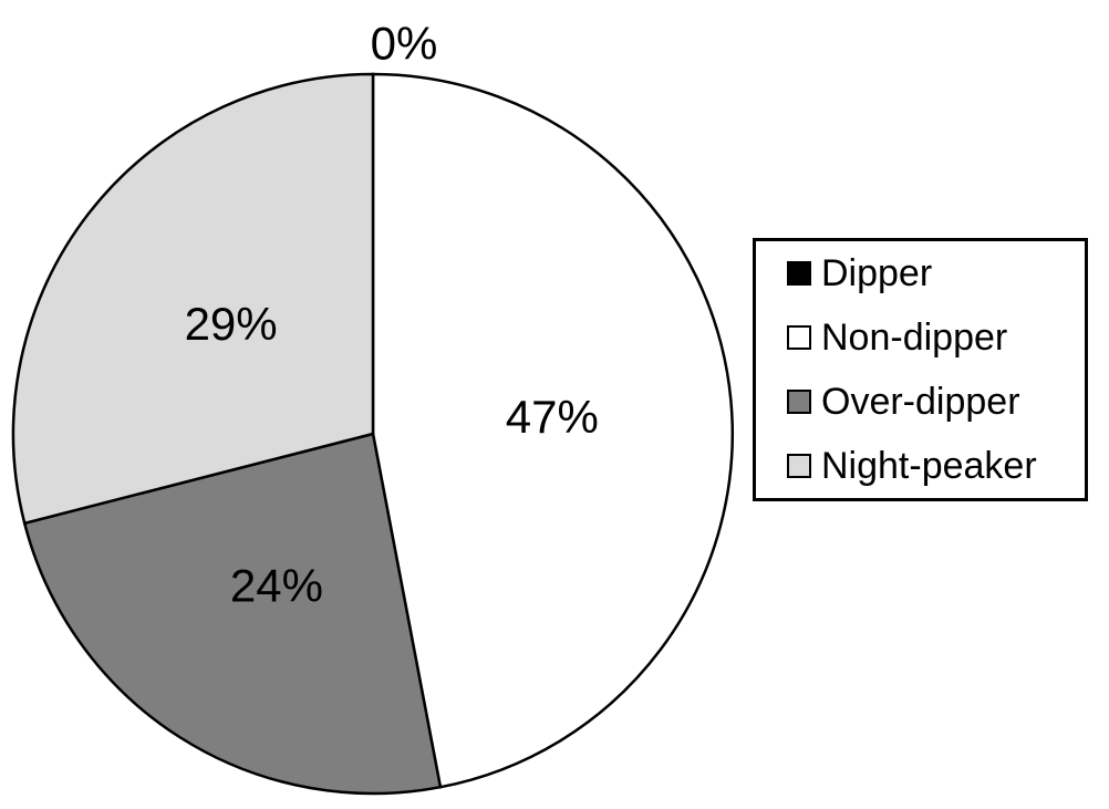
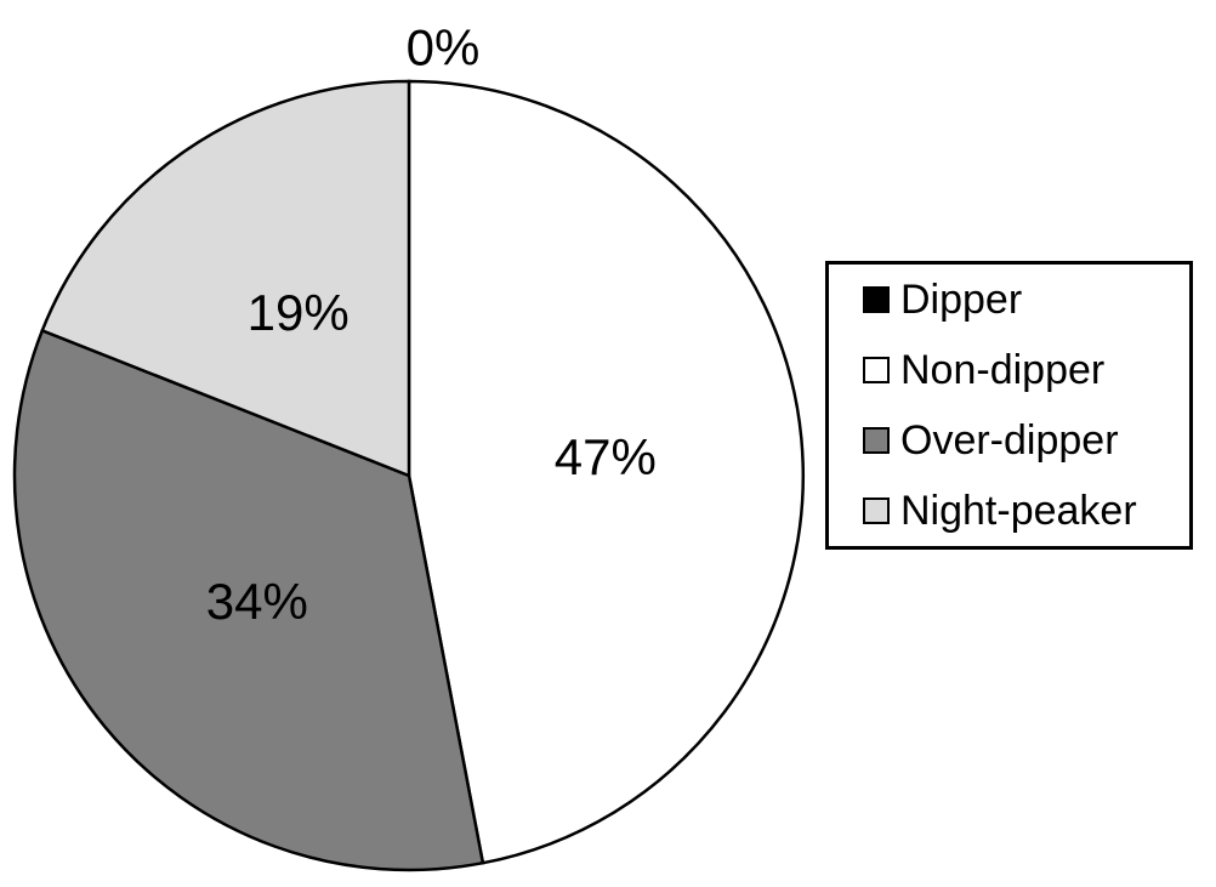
Over-dipper: 24% -> 34%
Night-peaker: 29% -> 19%
